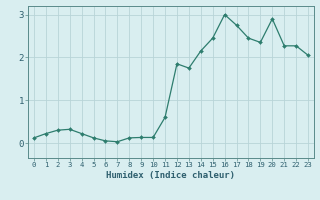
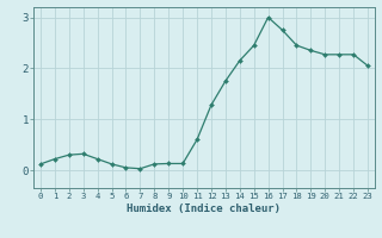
12: 1.85 -> 1.28
20: 2.90 -> 2.27
